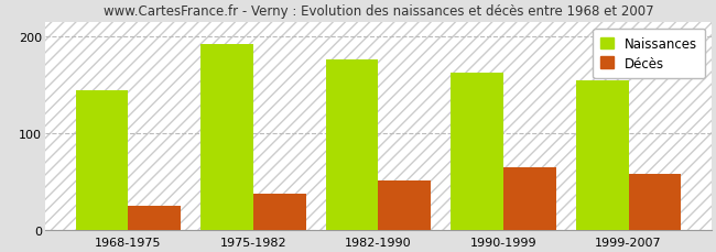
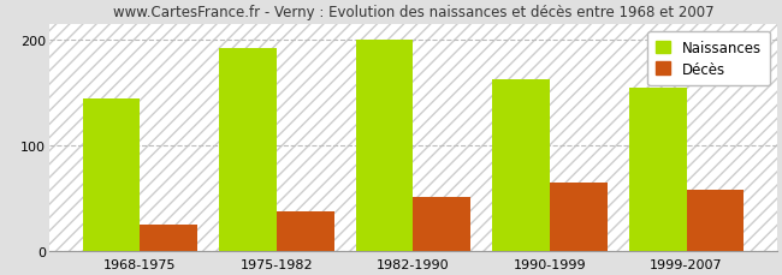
Naissances/1982-1990: 176 -> 200
